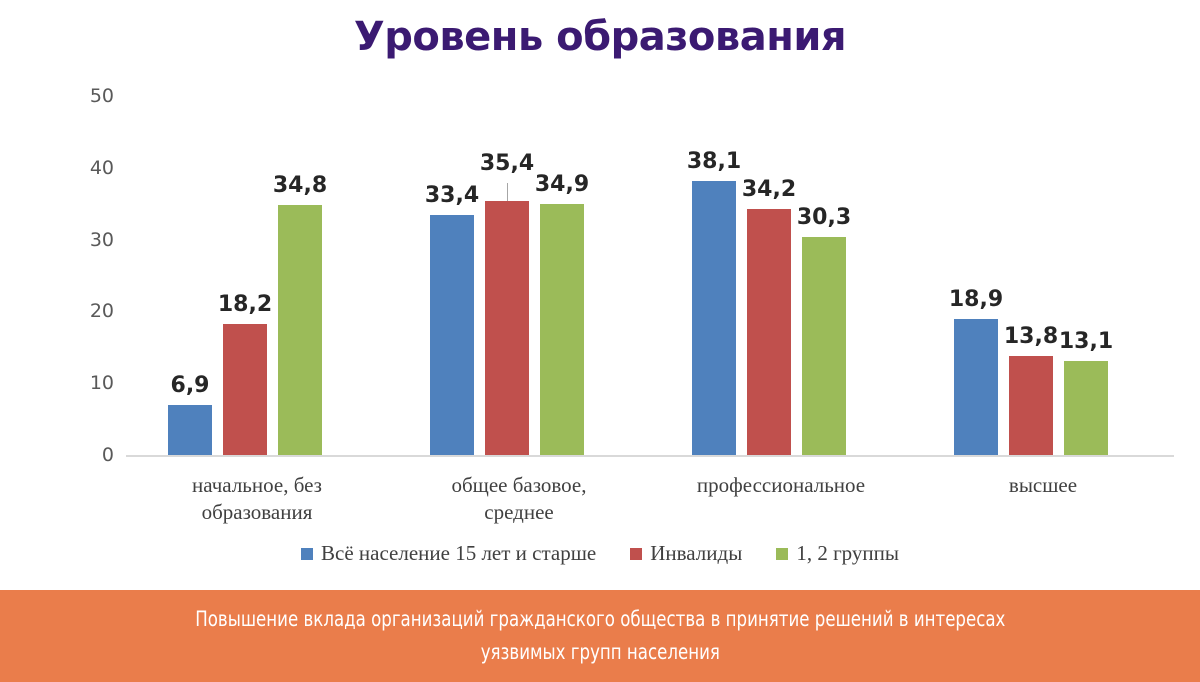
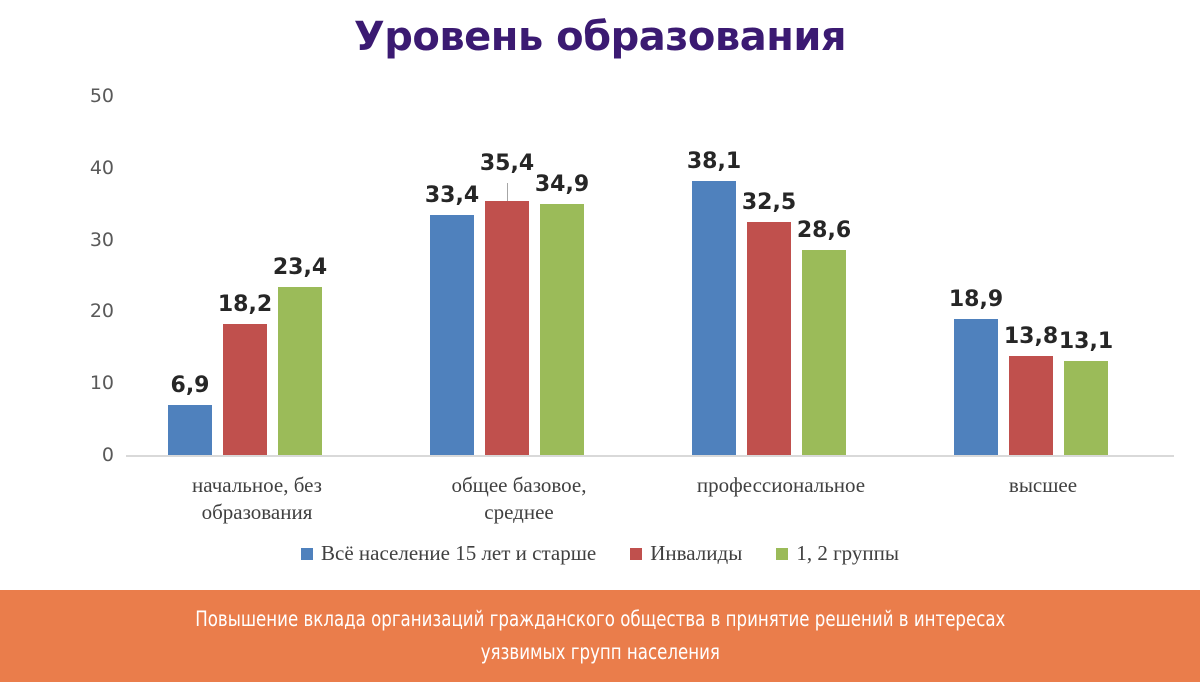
1, 2 группы/начальное, без образования: 34,8 -> 23,4
Инвалиды/профессиональное: 34,2 -> 32,5
1, 2 группы/профессиональное: 30,3 -> 28,6
